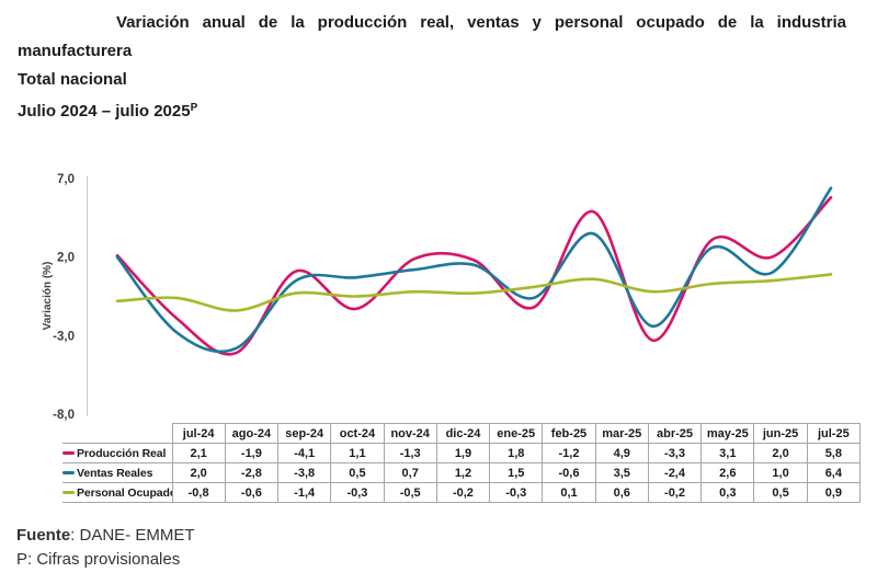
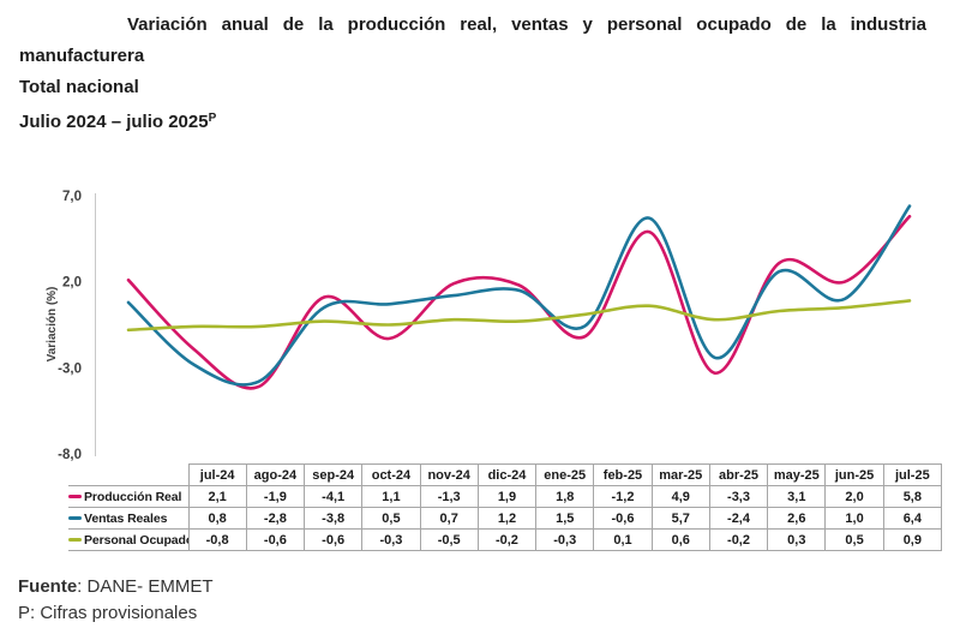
Ventas Reales/jul-24: 2,0 -> 0,8
Personal Ocupado/sep-24: -1,4 -> -0,6
Ventas Reales/mar-25: 3,5 -> 5,7
